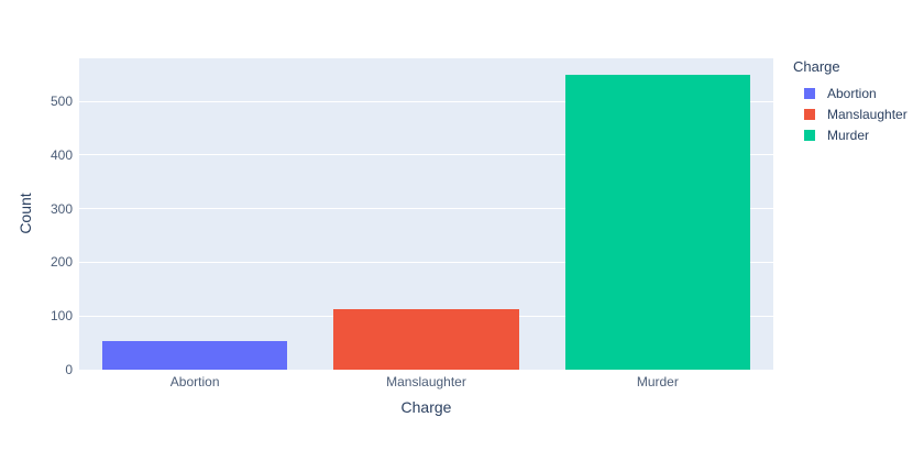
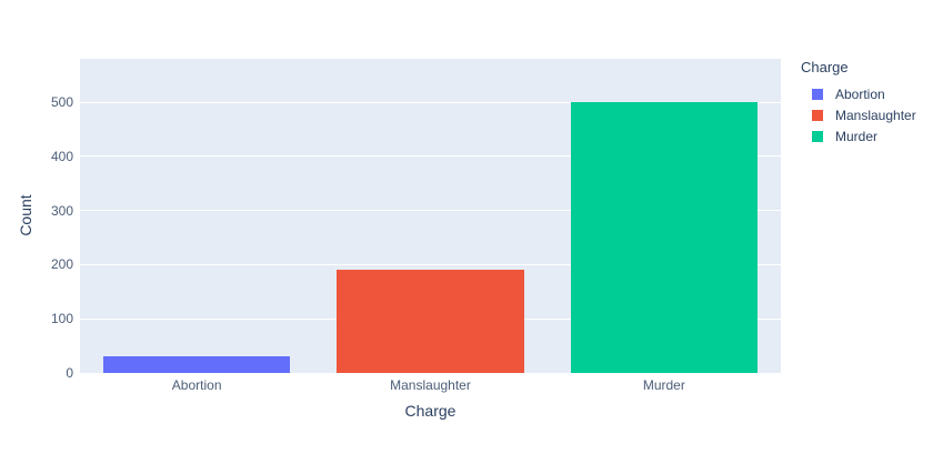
Abortion: 50 -> 30
Manslaughter: 110 -> 190
Murder: 550 -> 500
